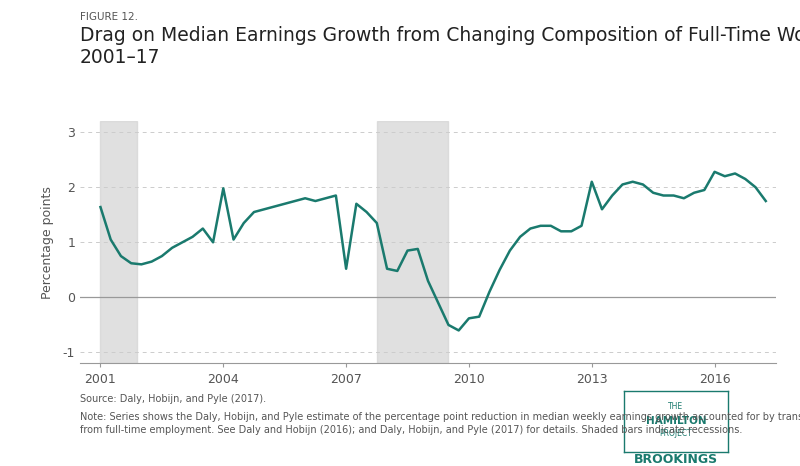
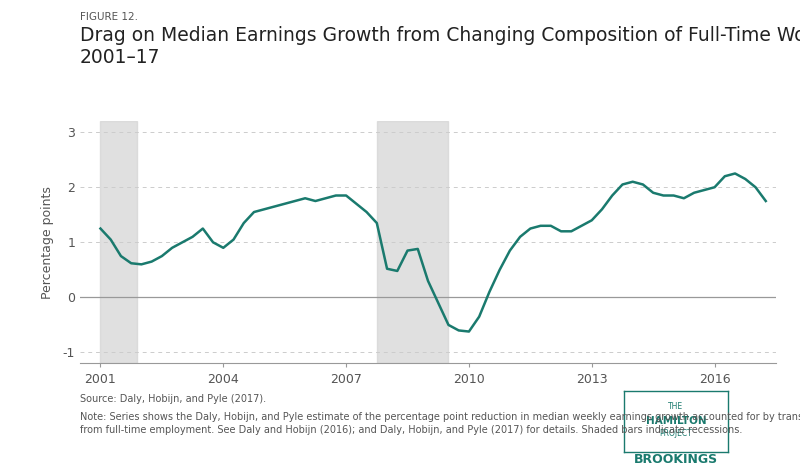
2001: 1.64 -> 1.25
2004: 1.98 -> 0.90
2007: 0.52 -> 1.85
2010: -0.38 -> -0.62
2013: 2.10 -> 1.40
2016: 2.28 -> 2.00
